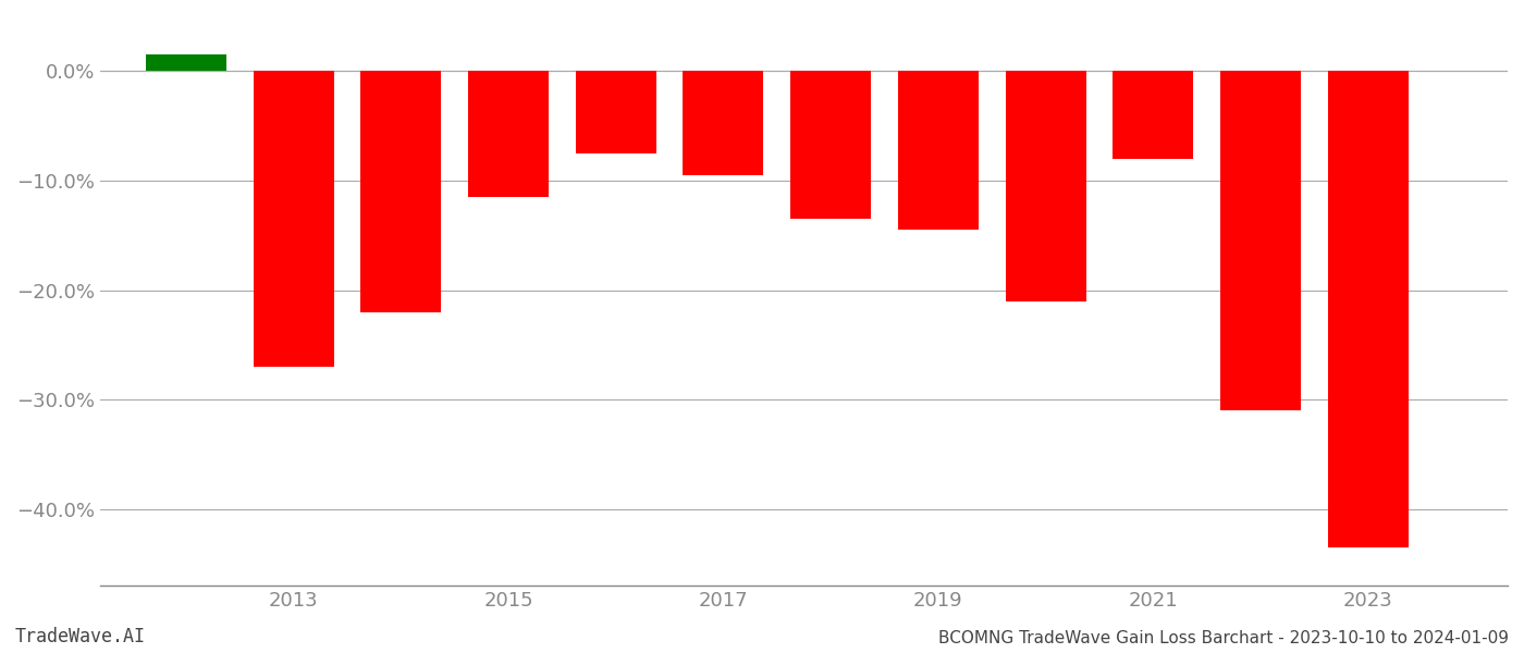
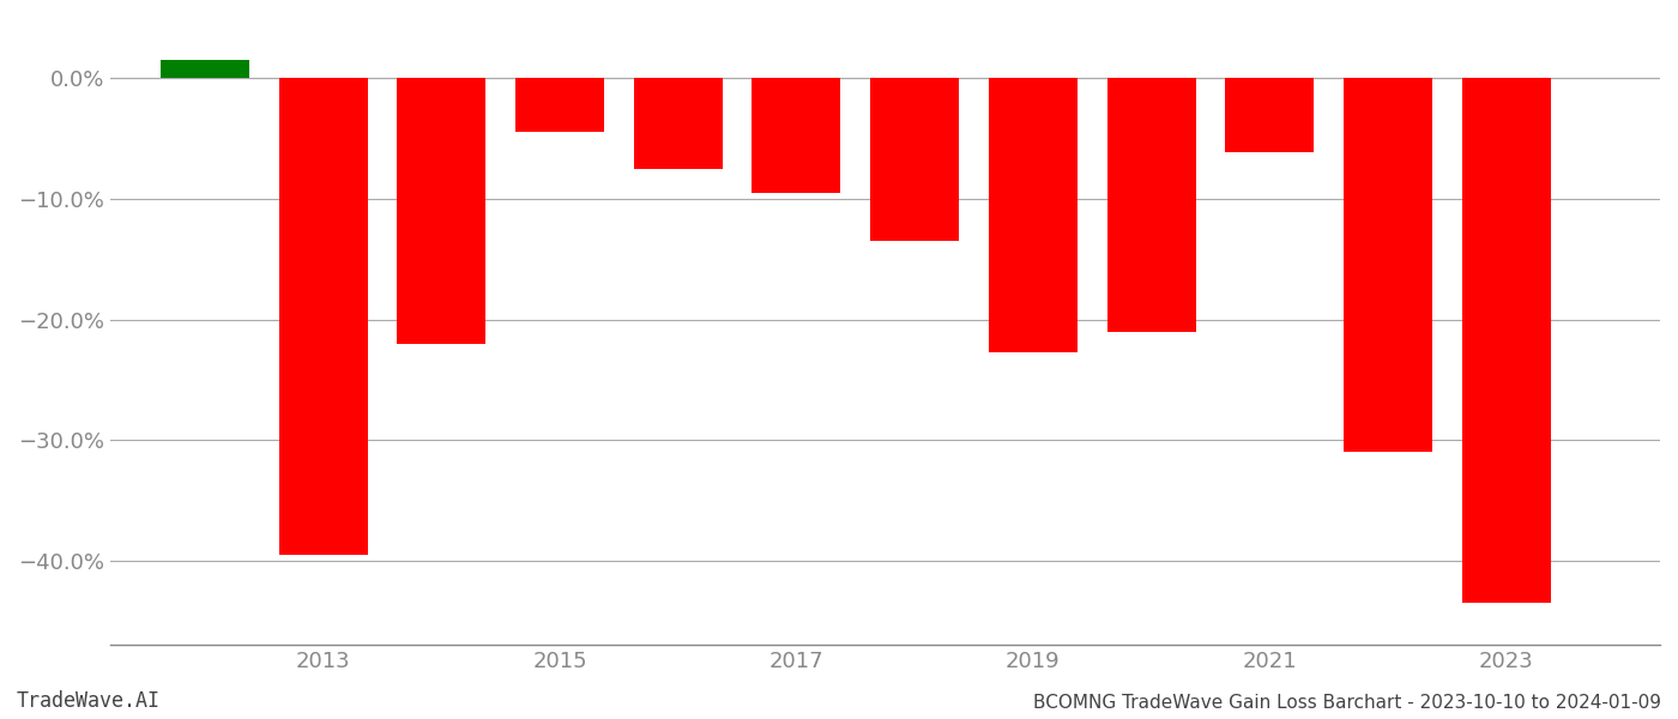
2013: -27.0% -> -39.5%
2015: -11.5% -> -4.4%
2019: -14.5% -> -22.7%
2021: -8.0% -> -6.1%
